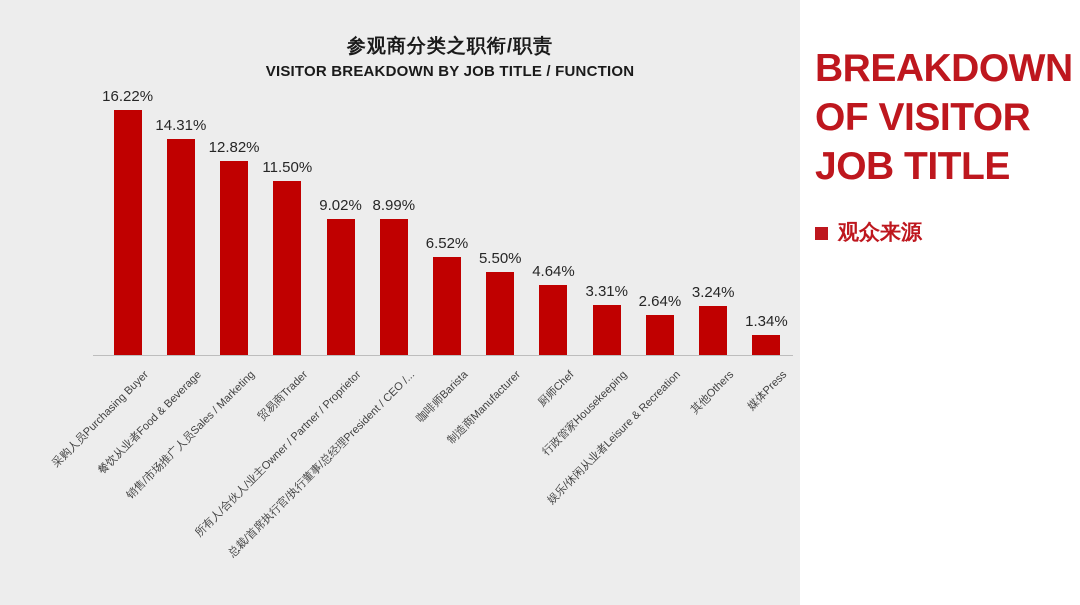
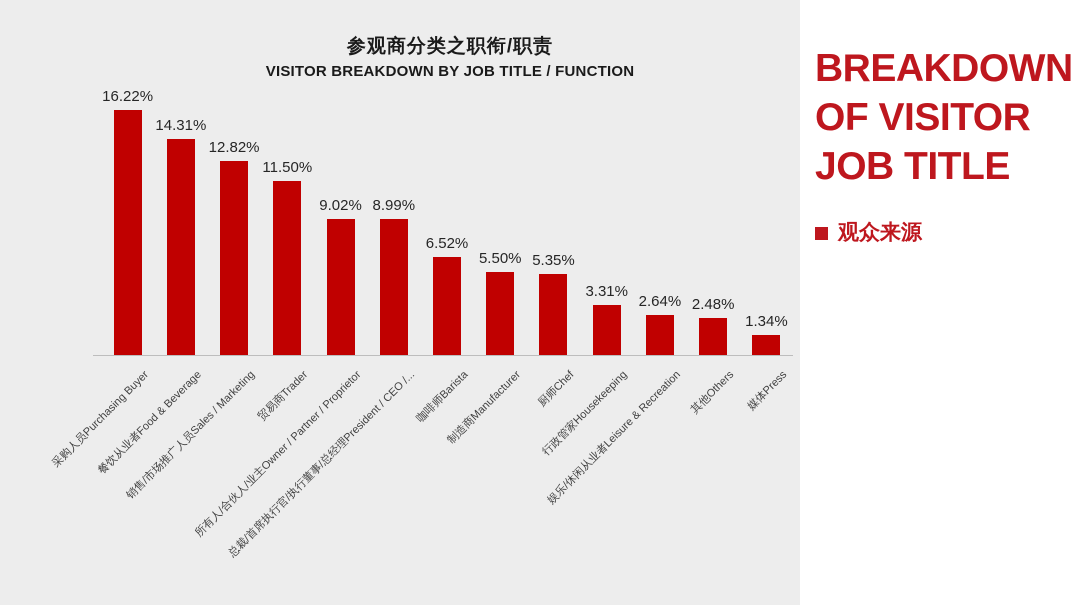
厨师Chef: 4.64% -> 5.35%
其他Others: 3.24% -> 2.48%
